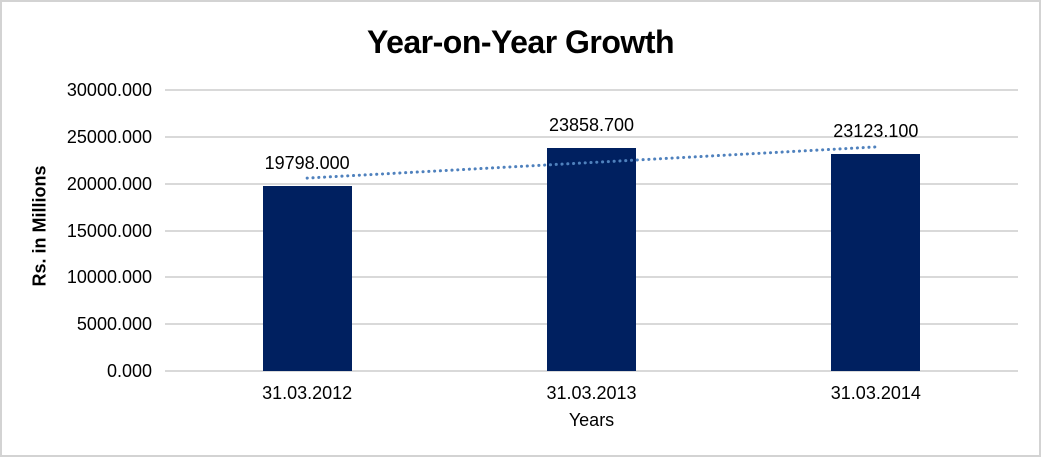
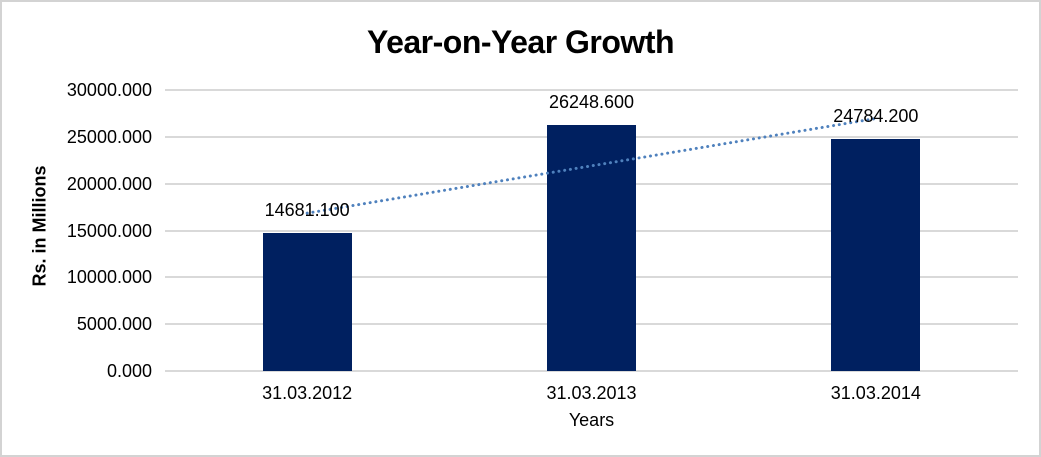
31.03.2012: 19798.000 -> 14681.100
31.03.2013: 23858.700 -> 26248.600
31.03.2014: 23123.100 -> 24784.200
